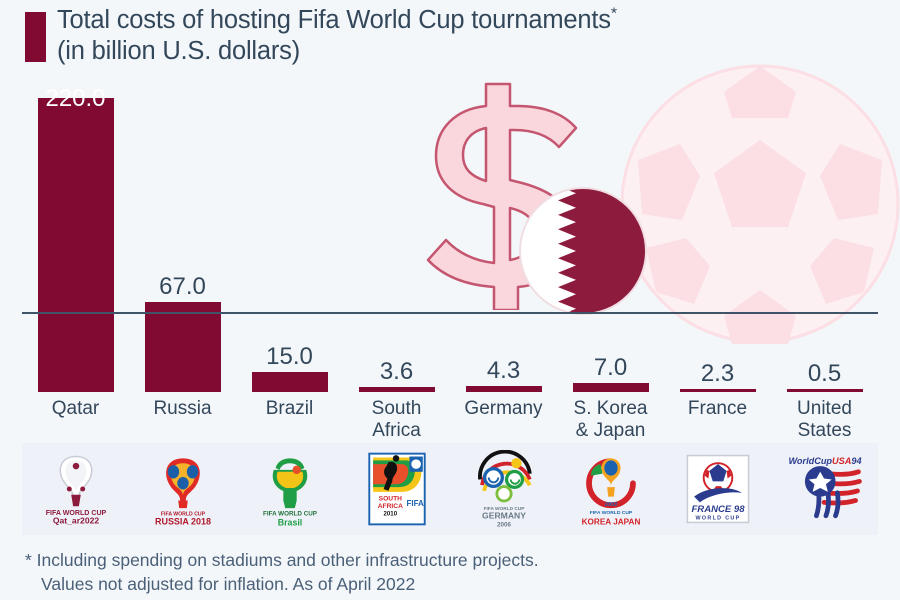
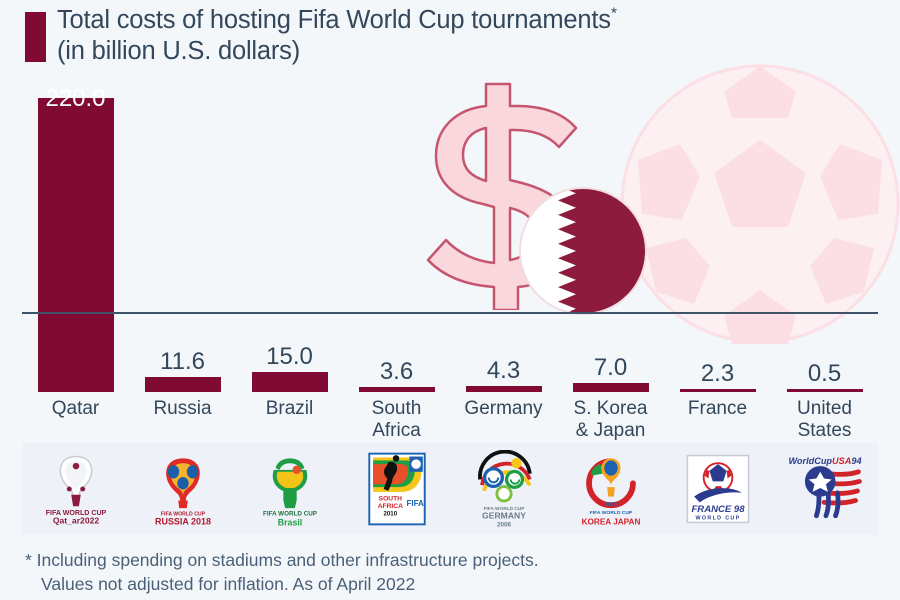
Russia: 67.0 -> 11.6
